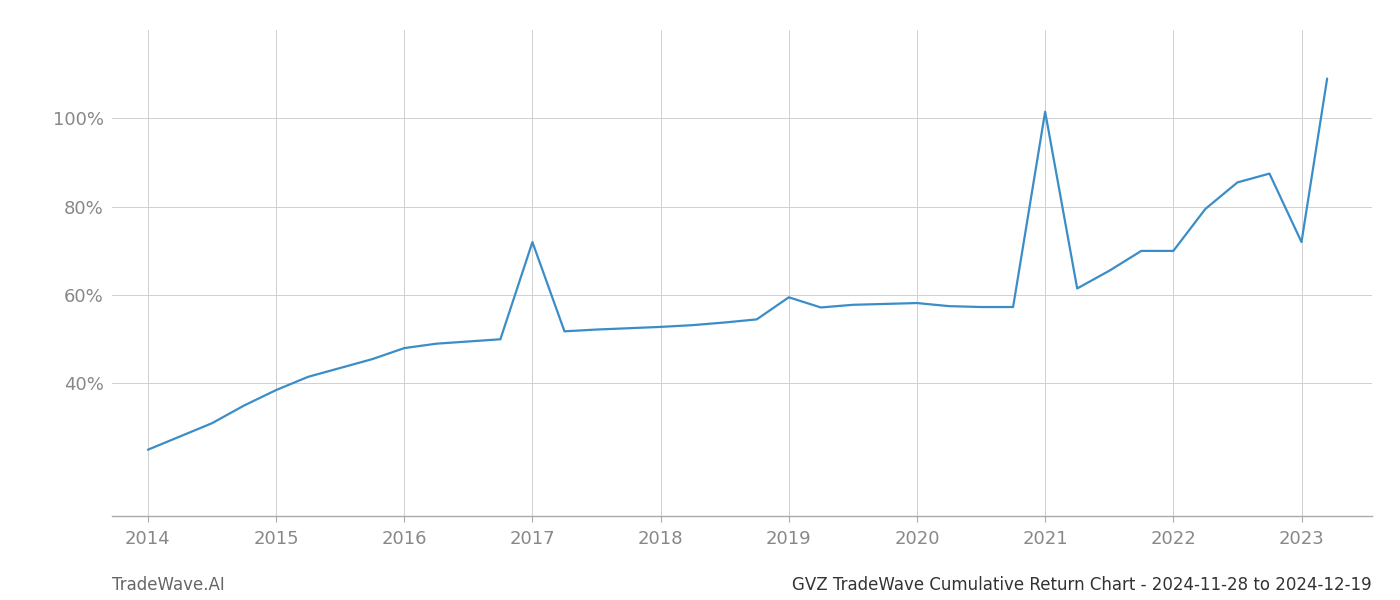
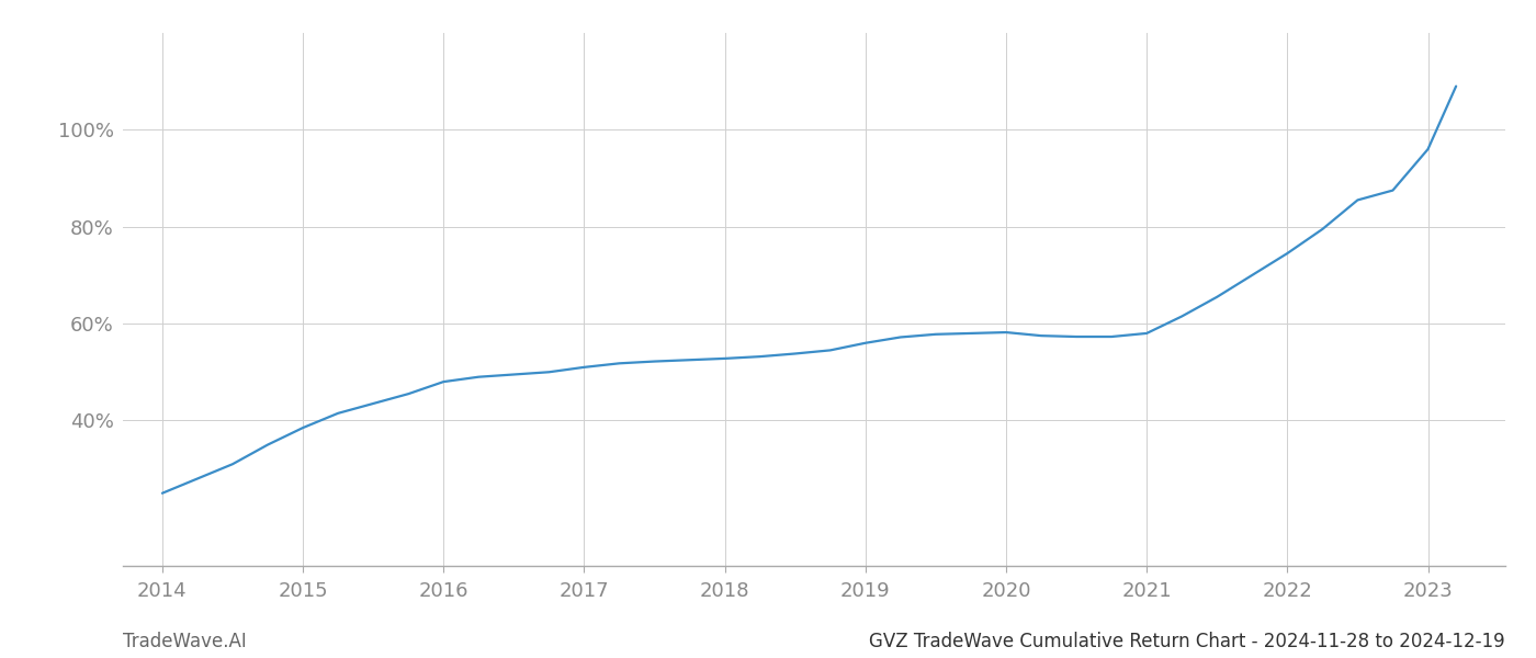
2017: 72.0% -> 51.0%
2019: 59.5% -> 56.0%
2021: 101.5% -> 58.0%
2022: 70.0% -> 74.5%
2023: 72.0% -> 96.0%
